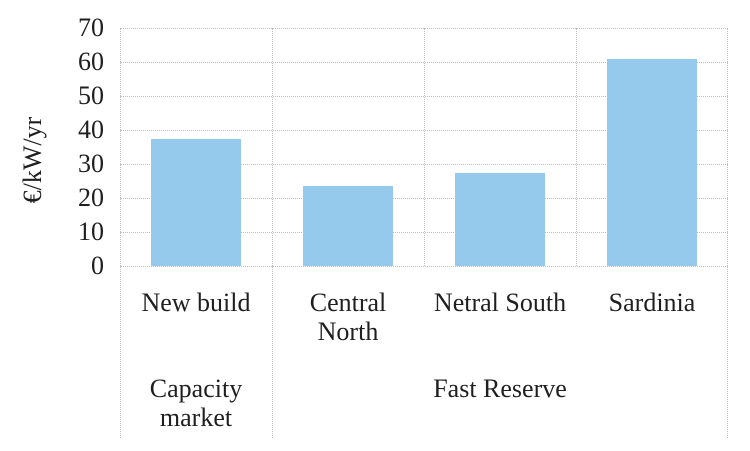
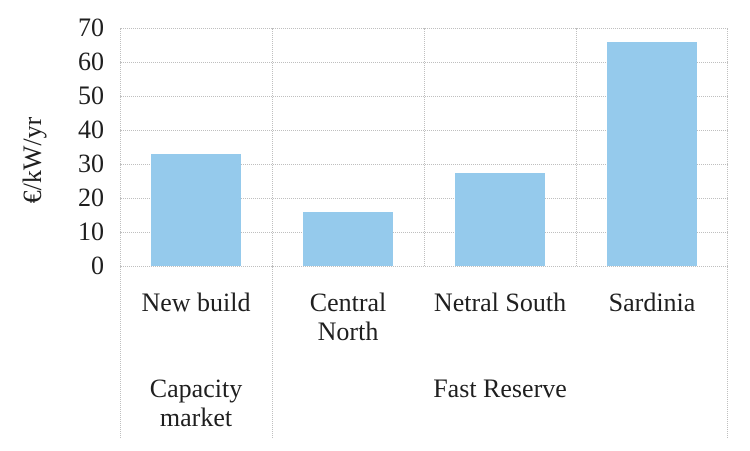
New build: 38 -> 33
Central North: 24 -> 16
Sardinia: 61 -> 66
